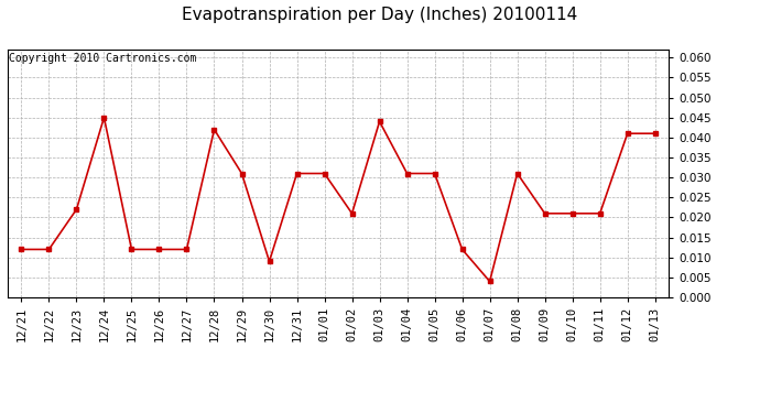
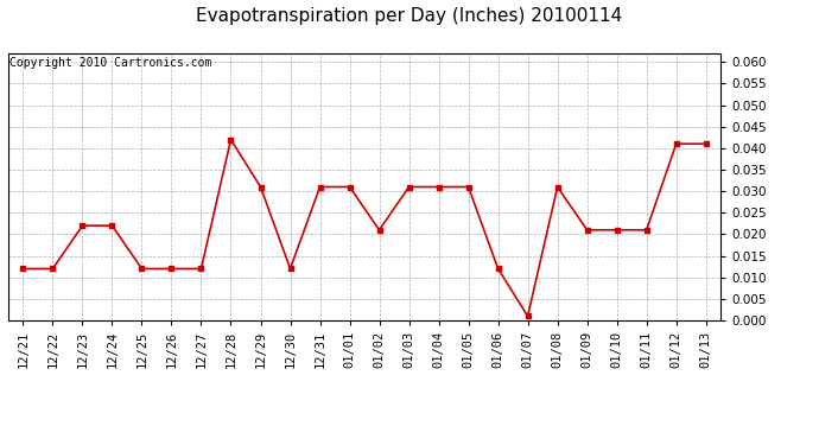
12/24: 0.045 -> 0.022
12/30: 0.009 -> 0.012
01/03: 0.044 -> 0.031
01/07: 0.004 -> 0.001
